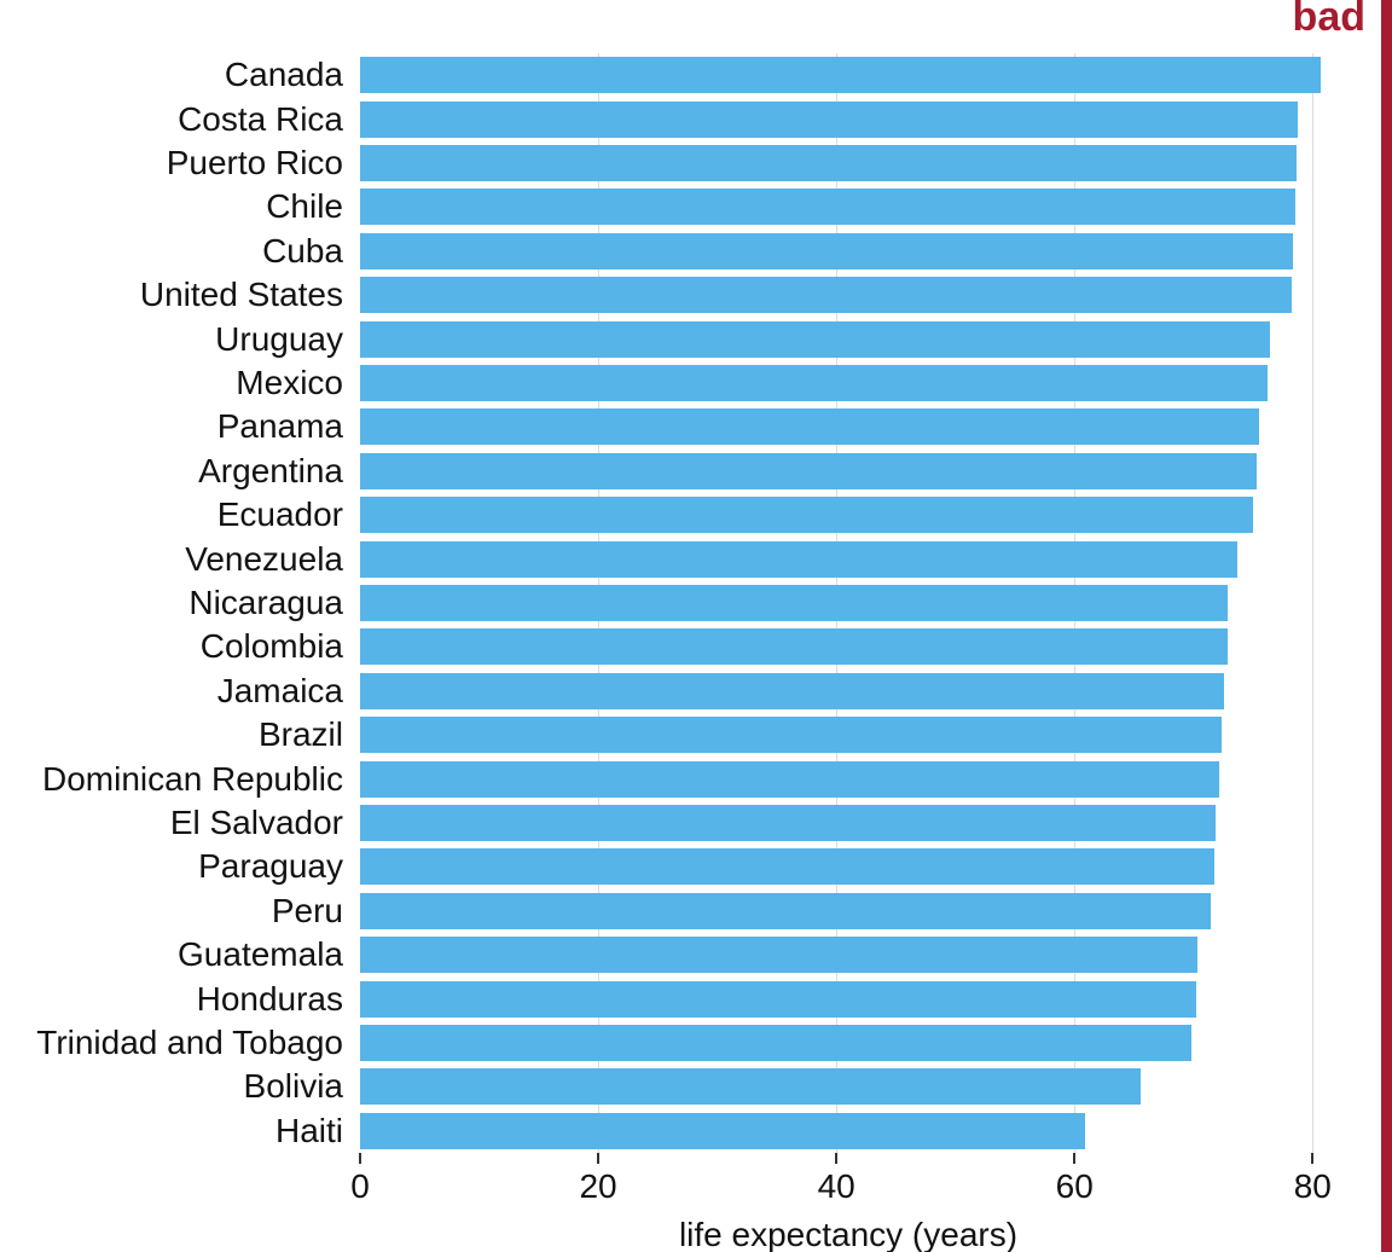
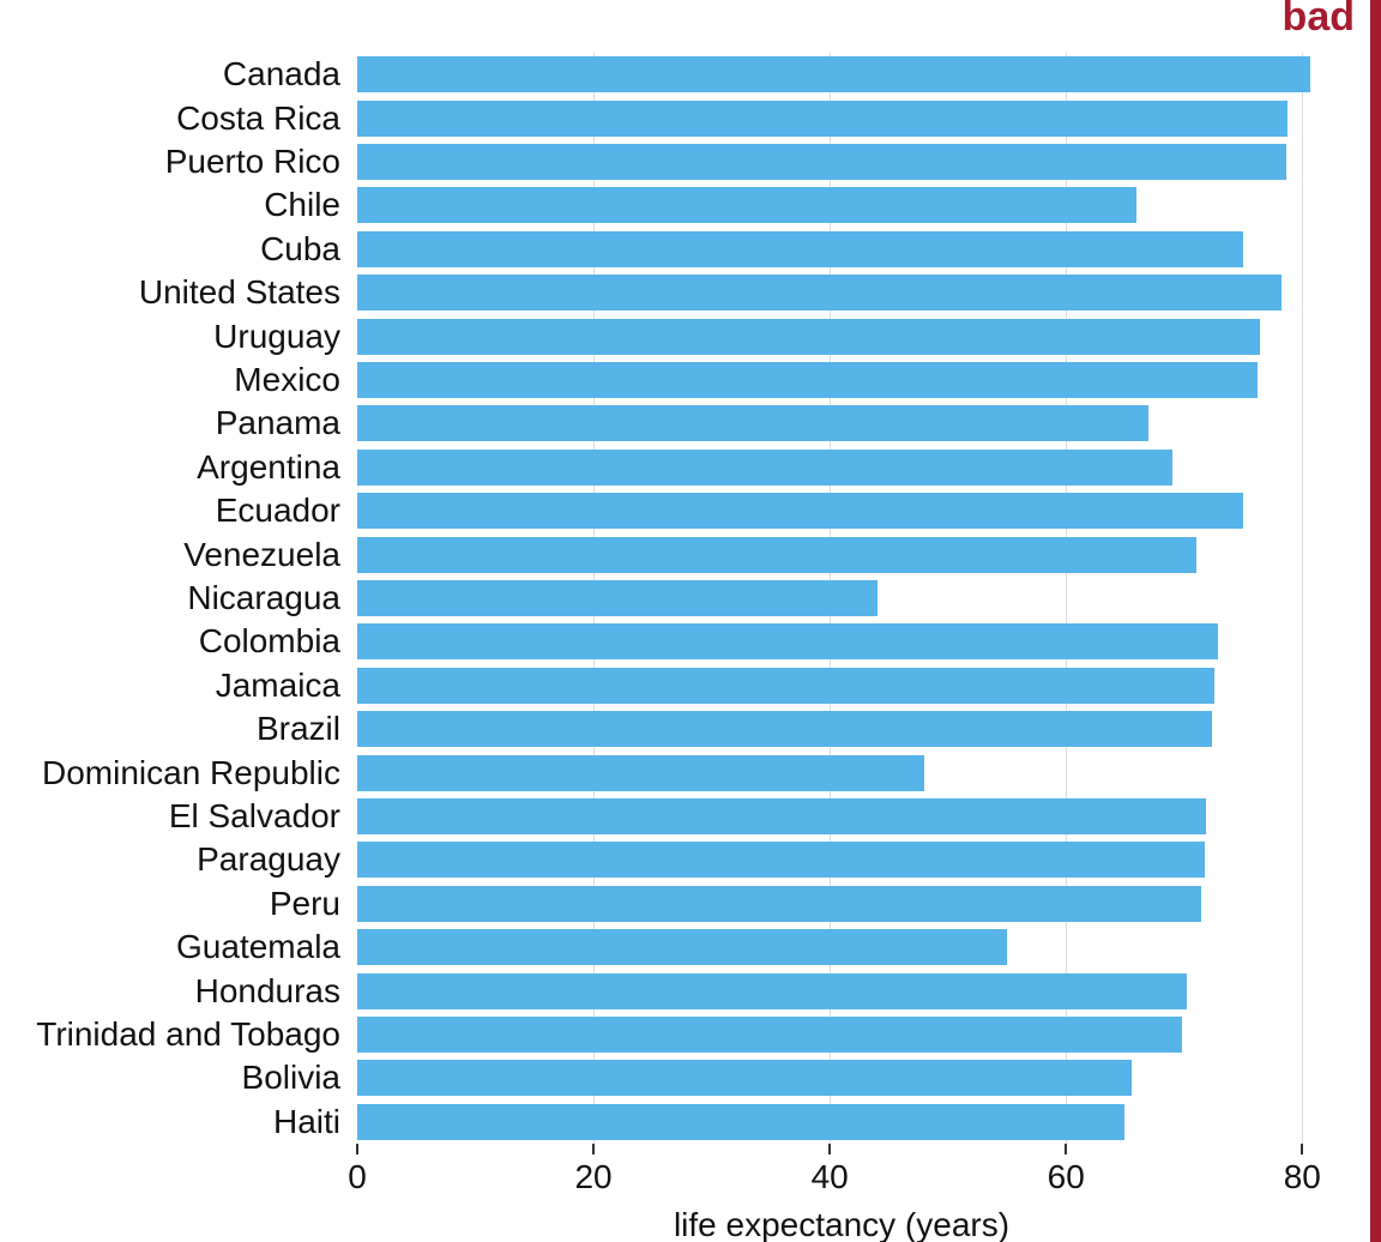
Chile: 79 -> 66
Cuba: 78 -> 75
Panama: 76 -> 67
Argentina: 75 -> 69
Venezuela: 74 -> 71
Nicaragua: 73 -> 44
Dominican Republic: 72 -> 48
Guatemala: 70 -> 55
Haiti: 61 -> 65
